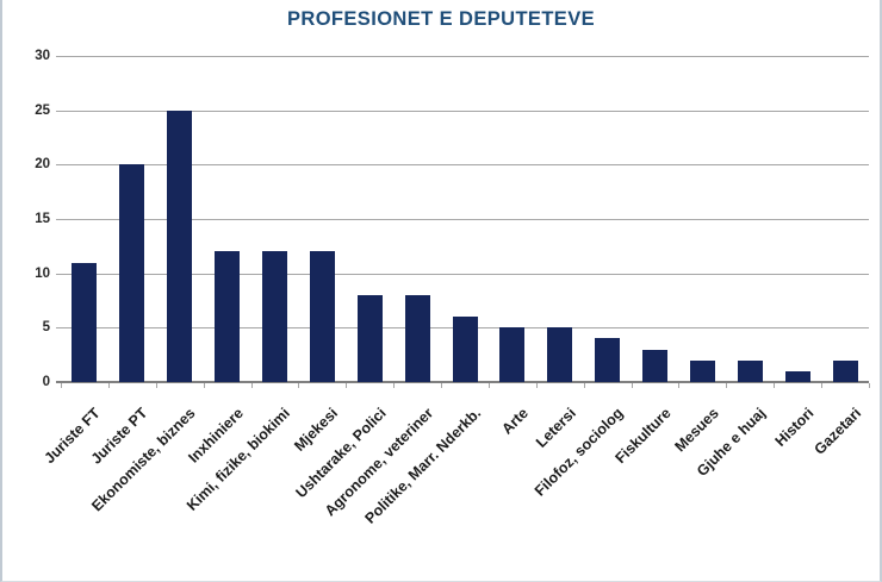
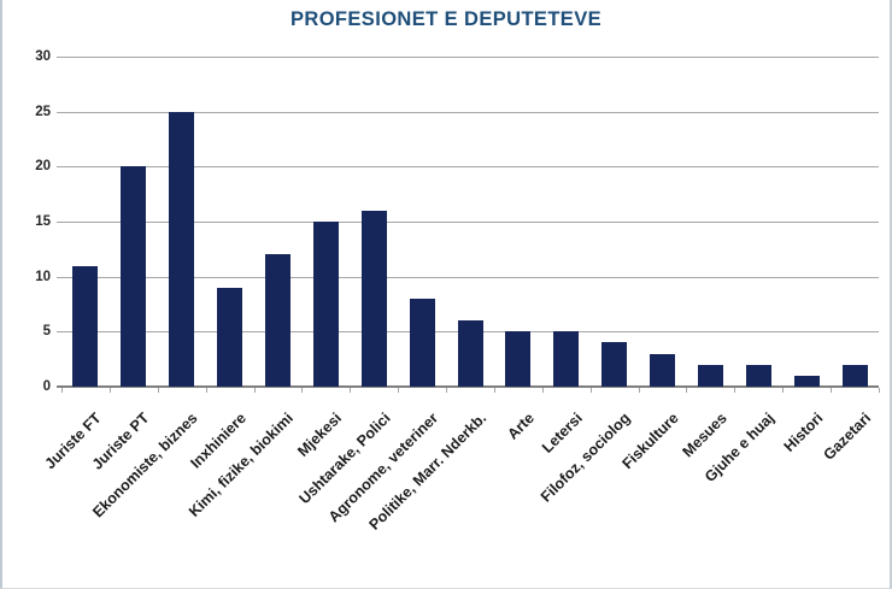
Inxhiniere: 12 -> 9
Mjekesi: 12 -> 15
Ushtarake, Polici: 8 -> 16
